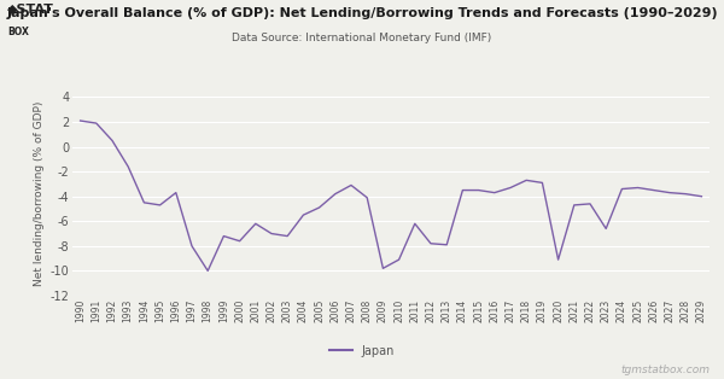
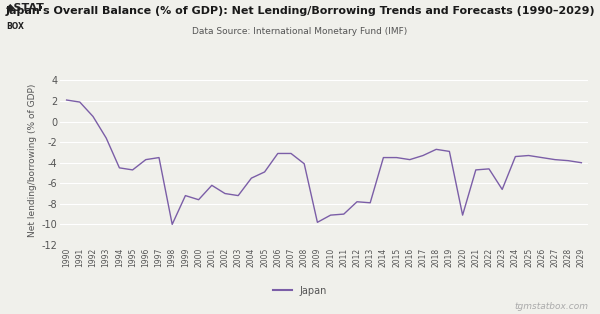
1997: -8.0 -> -3.5
2006: -3.8 -> -3.1
2011: -6.2 -> -9.0
